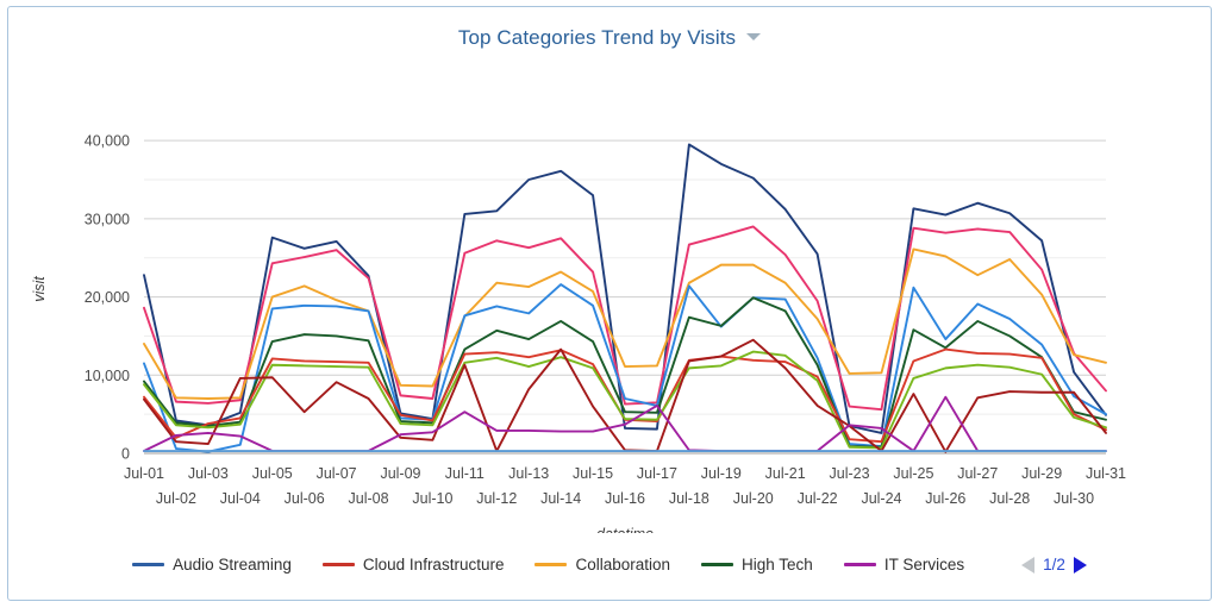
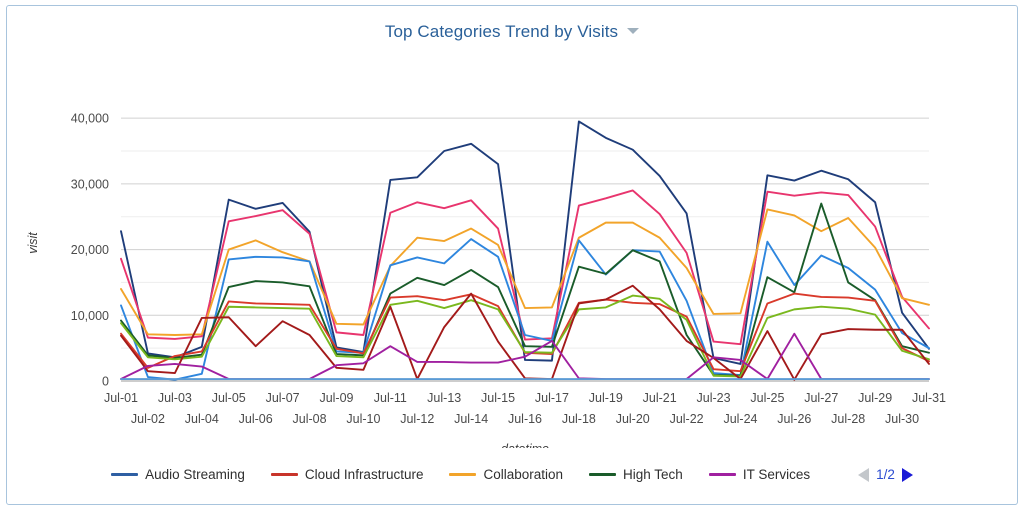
High Tech/Jul-22: 11000 -> 7000
High Tech/Jul-27: 17000 -> 27000
